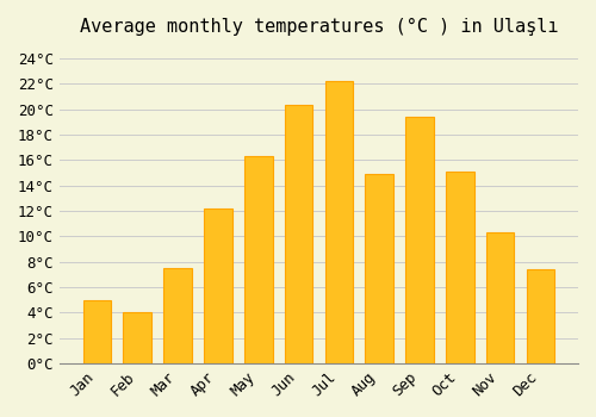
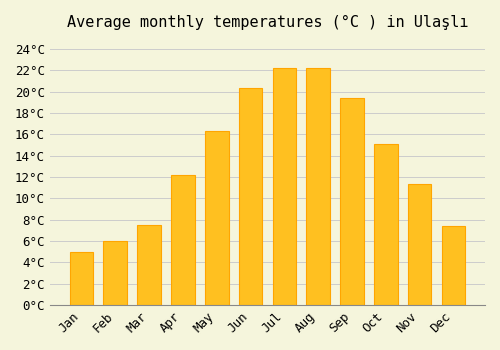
Feb: 4.0°C -> 6.0°C
Aug: 14.9°C -> 22.2°C
Nov: 10.3°C -> 11.3°C
